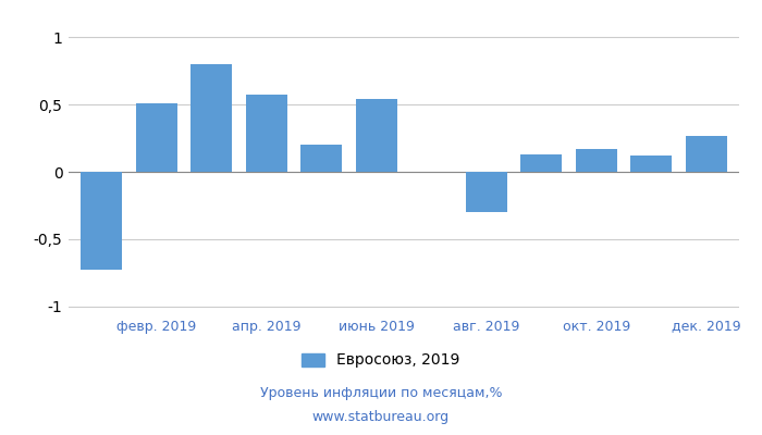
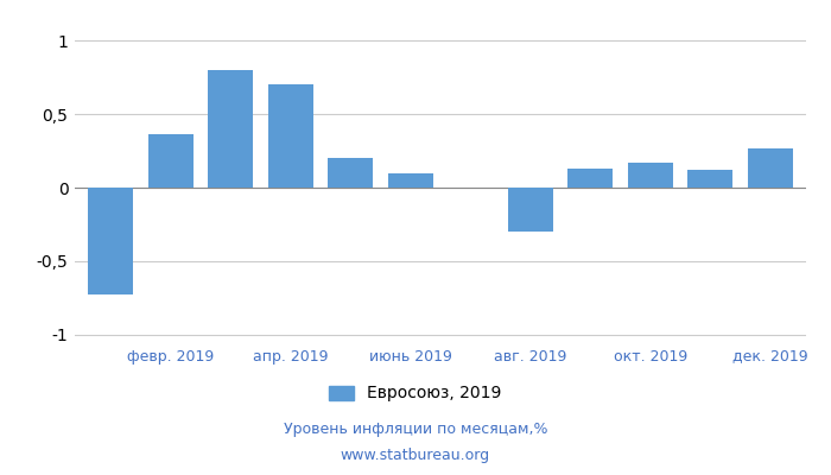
февр. 2019: 0,51 -> 0,36
апр. 2019: 0,57 -> 0,70
июнь 2019: 0,54 -> 0,10
